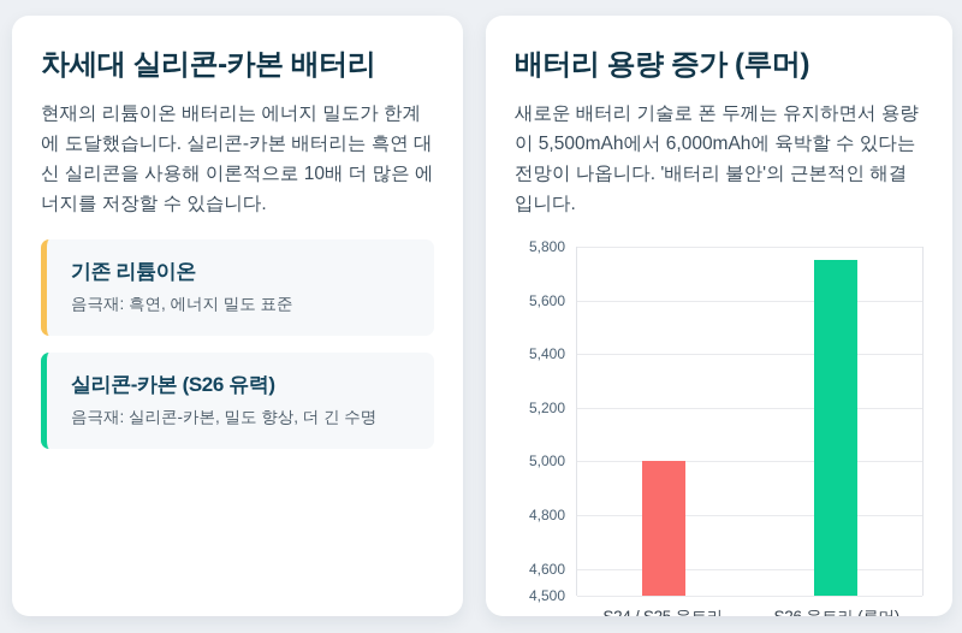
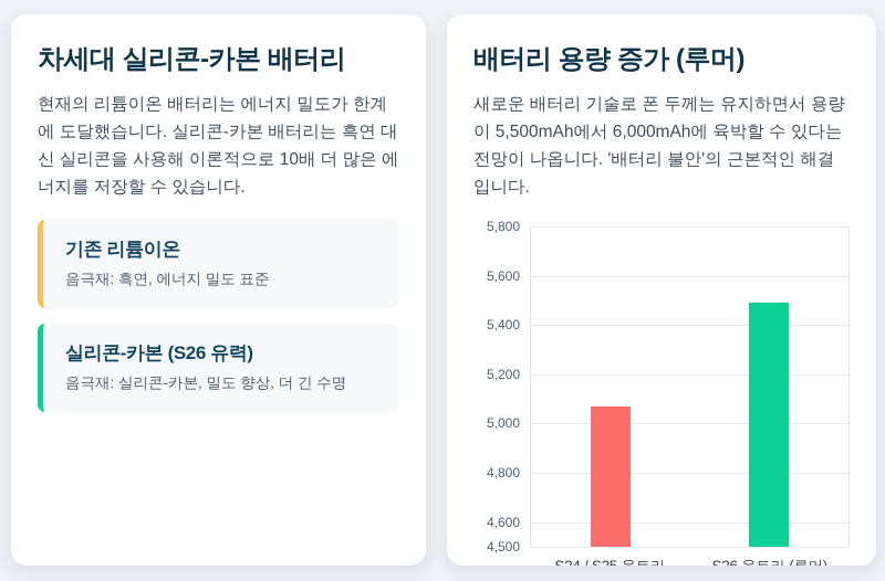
S24 / S25 울트라: 5000 -> 5070
S26 울트라 (루머): 5750 -> 5490
